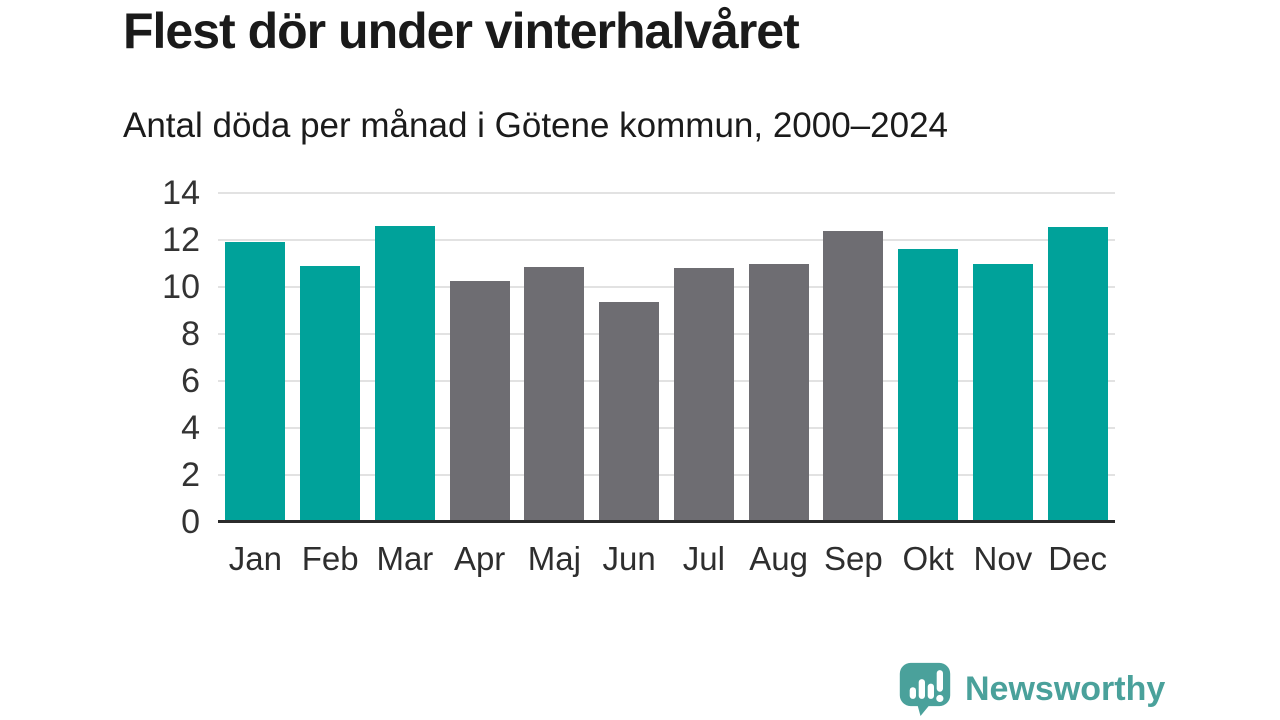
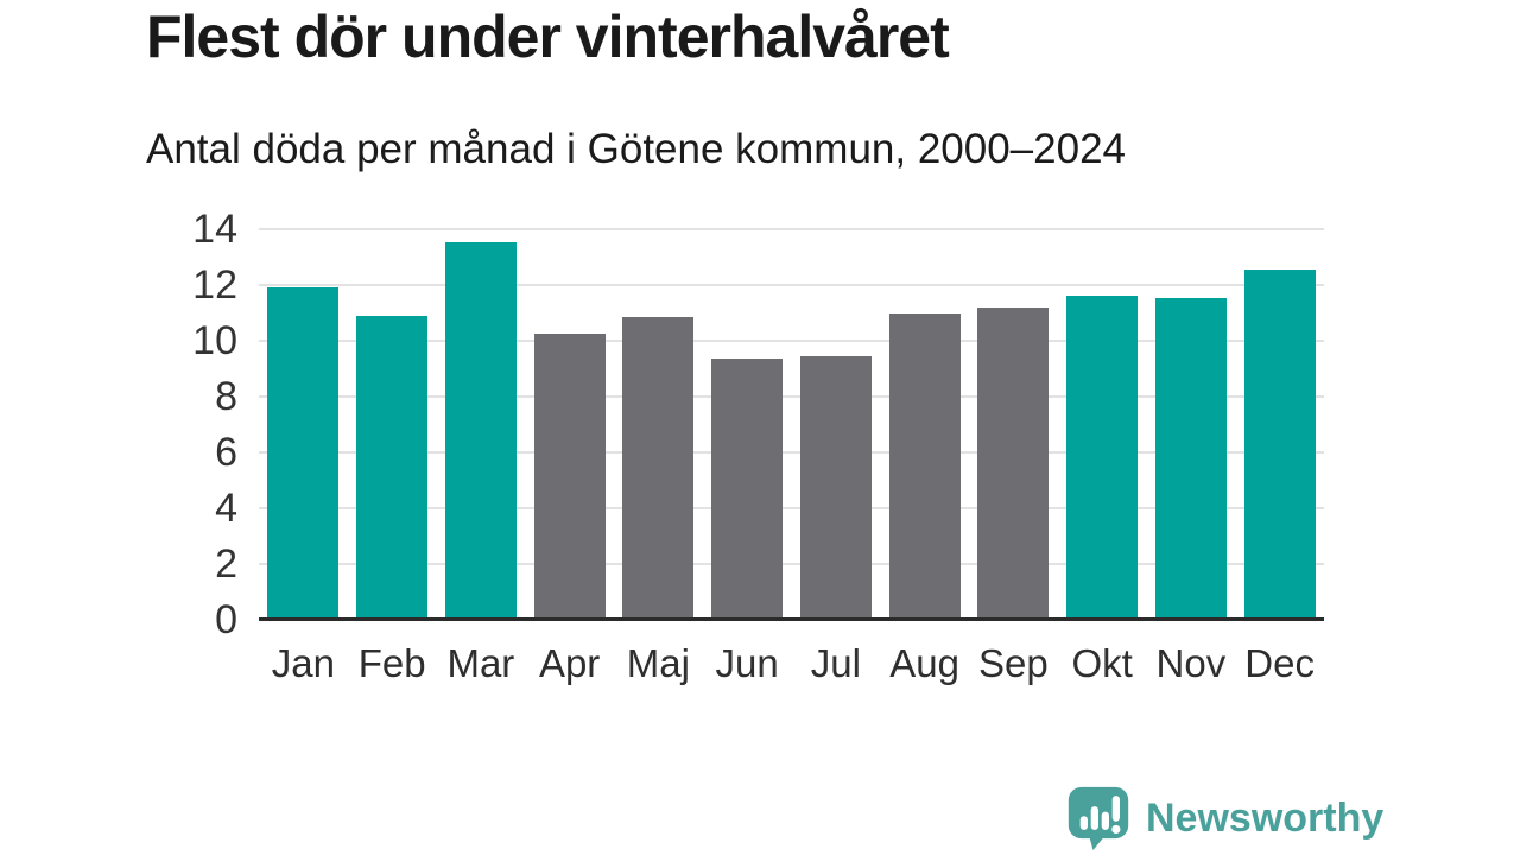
Mar: 12.6 -> 13.6
Jul: 10.8 -> 9.4
Sep: 12.4 -> 11.2
Nov: 11.0 -> 11.6
